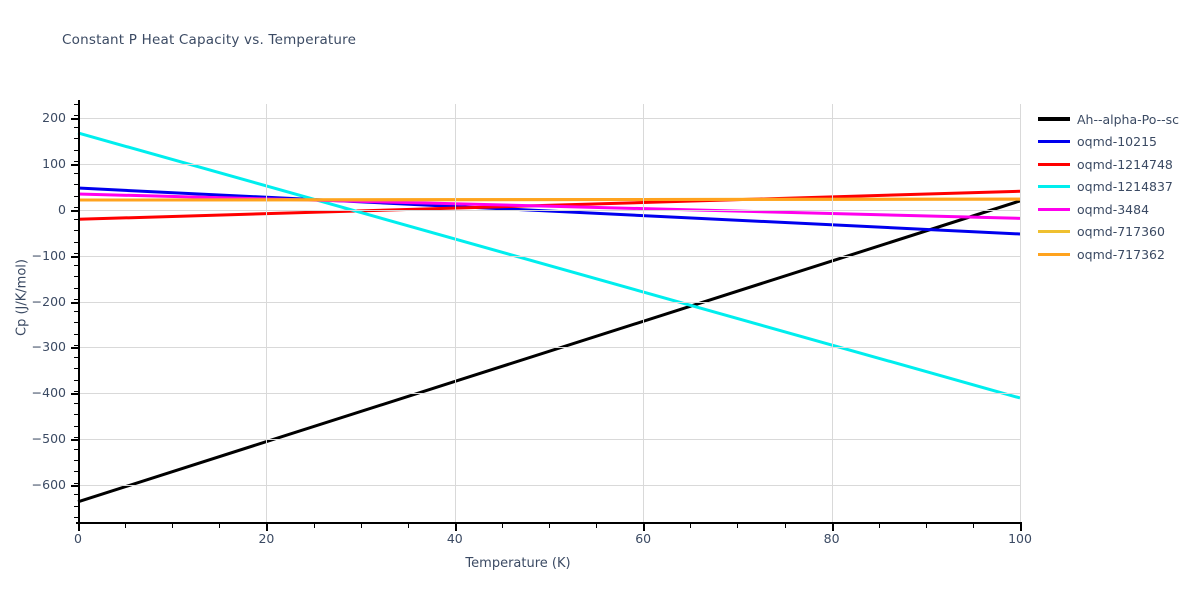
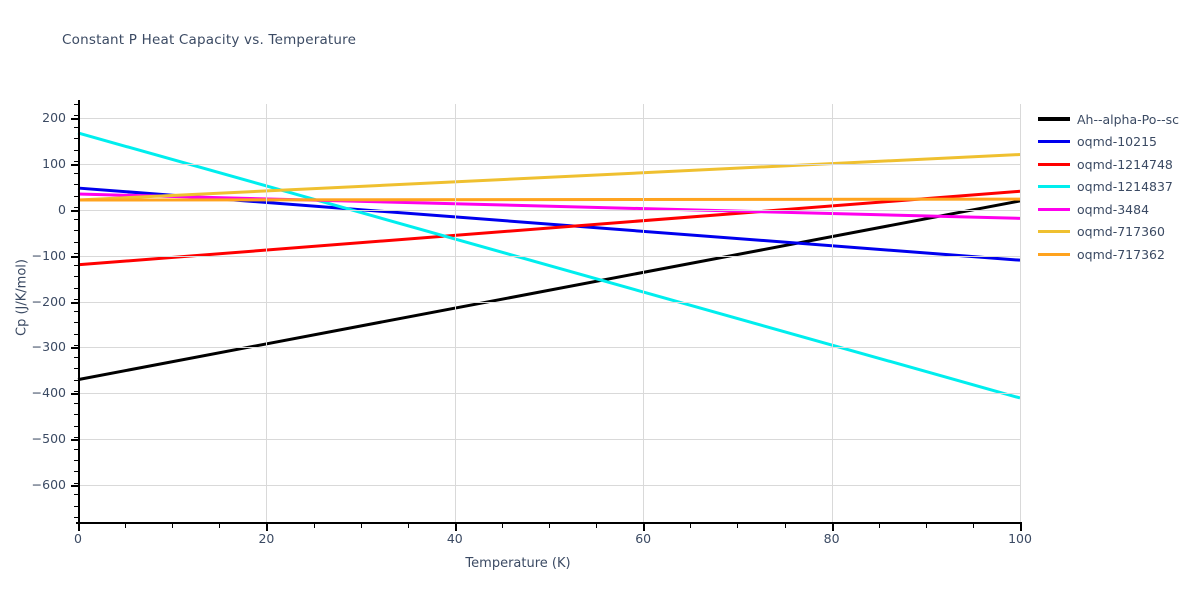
Ah--alpha-Po--sc/0: -640 -> -370
oqmd-1214748/0: -20 -> -120
oqmd-10215/100: -50 -> -110
oqmd-717360/100: 20 -> 120
